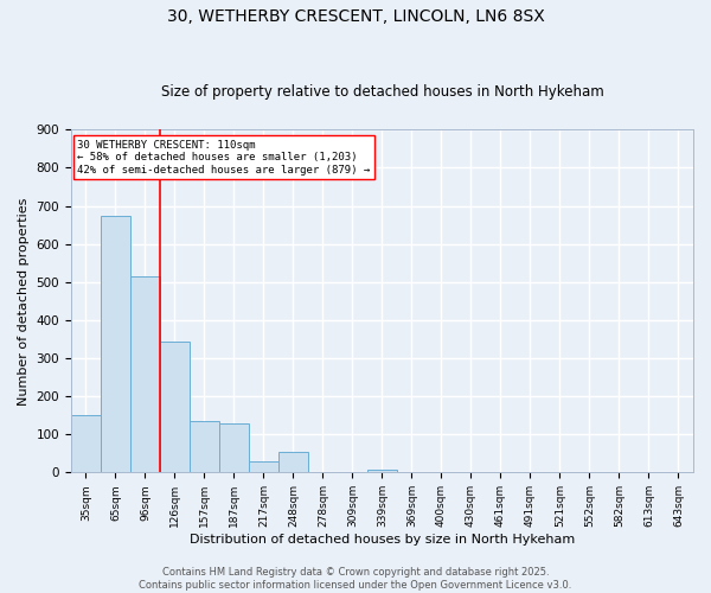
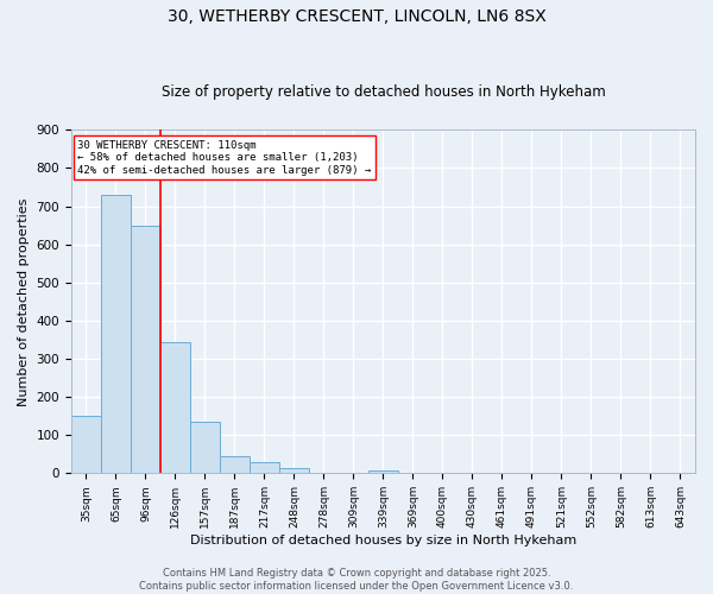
65sqm: 675 -> 730
96sqm: 515 -> 650
187sqm: 130 -> 45
248sqm: 55 -> 12
